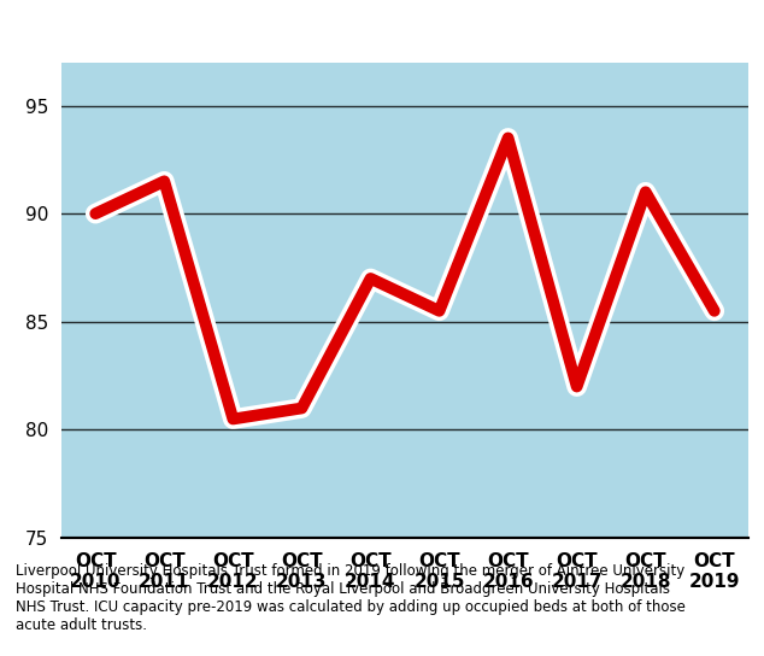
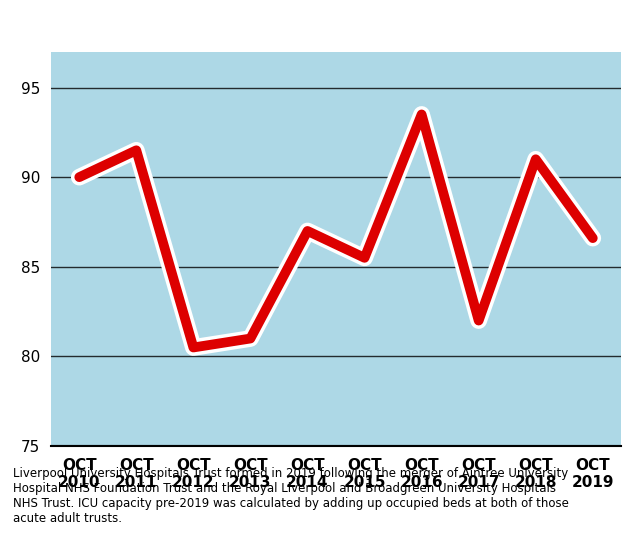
OCT 2019: 85.5 -> 86.6
